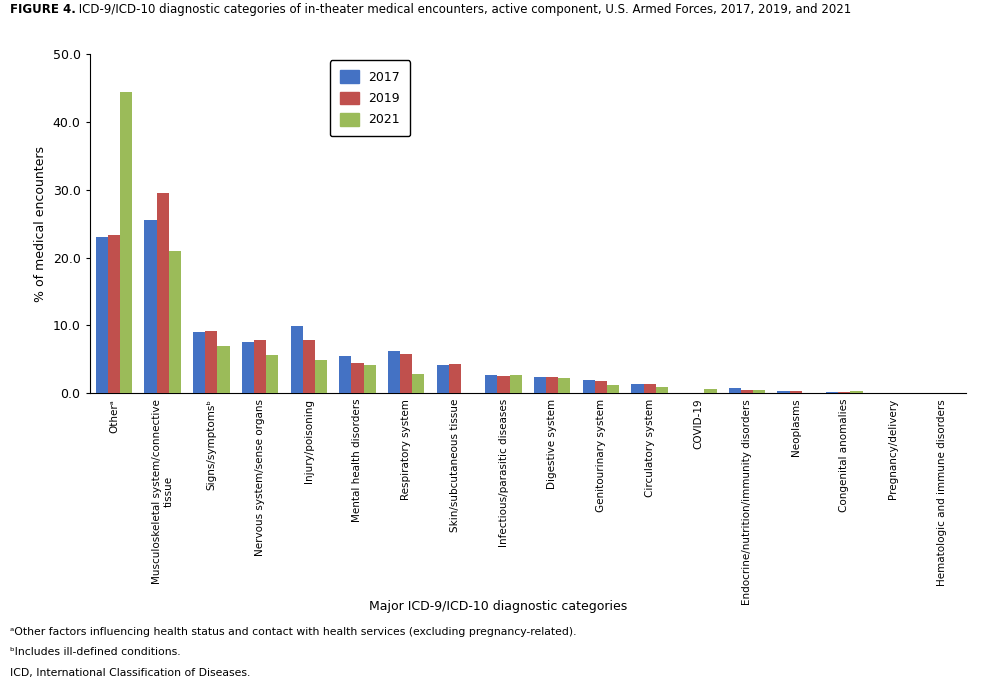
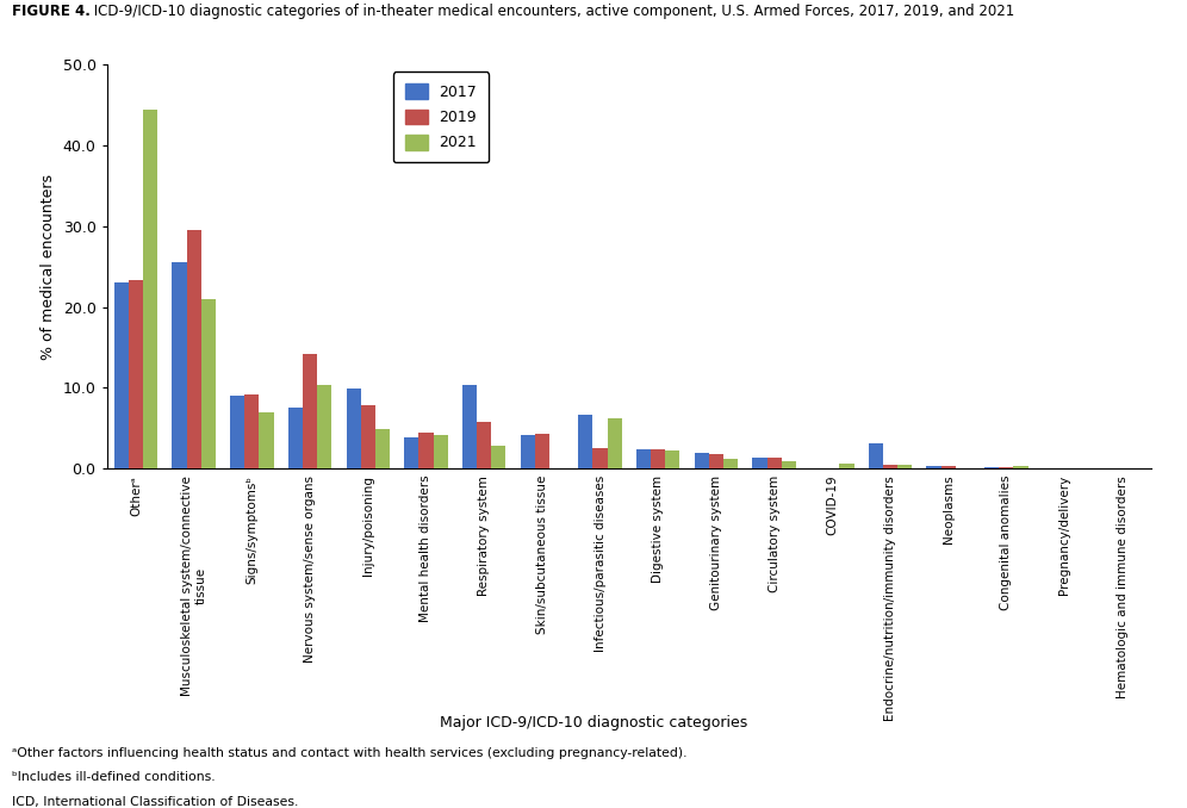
2019/Nervous system/sense organs: 7.8 -> 14.2
2021/Nervous system/sense organs: 5.6 -> 10.4
2017/Mental health disorders: 5.5 -> 3.8
2017/Respiratory system: 6.3 -> 10.4
2017/Infectious/parasitic diseases: 2.7 -> 6.6
2021/Infectious/parasitic diseases: 2.7 -> 6.2
2017/Endocrine/nutrition/immunity disorders: 0.7 -> 3.2
